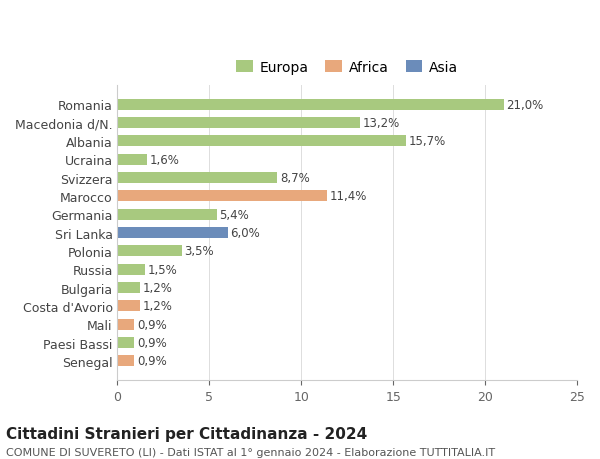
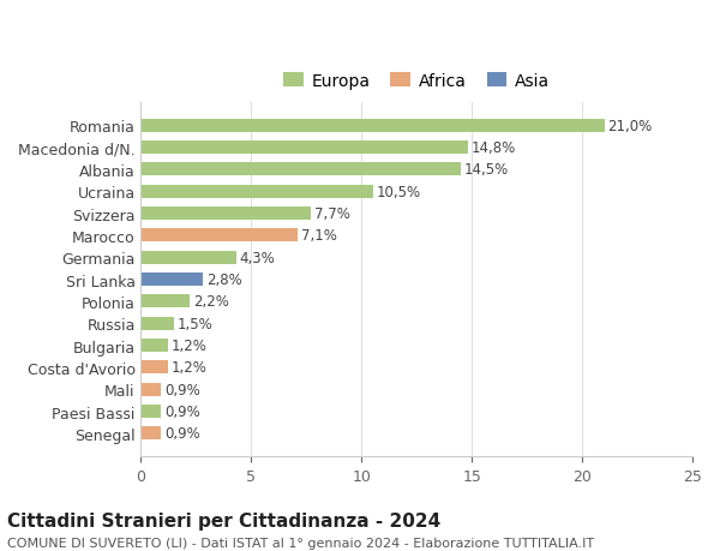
Macedonia d/N.: 13,2% -> 14,8%
Albania: 15,7% -> 14,5%
Ucraina: 1,6% -> 10,5%
Svizzera: 8,7% -> 7,7%
Marocco: 11,4% -> 7,1%
Germania: 5,4% -> 4,3%
Sri Lanka: 6,0% -> 2,8%
Polonia: 3,5% -> 2,2%
